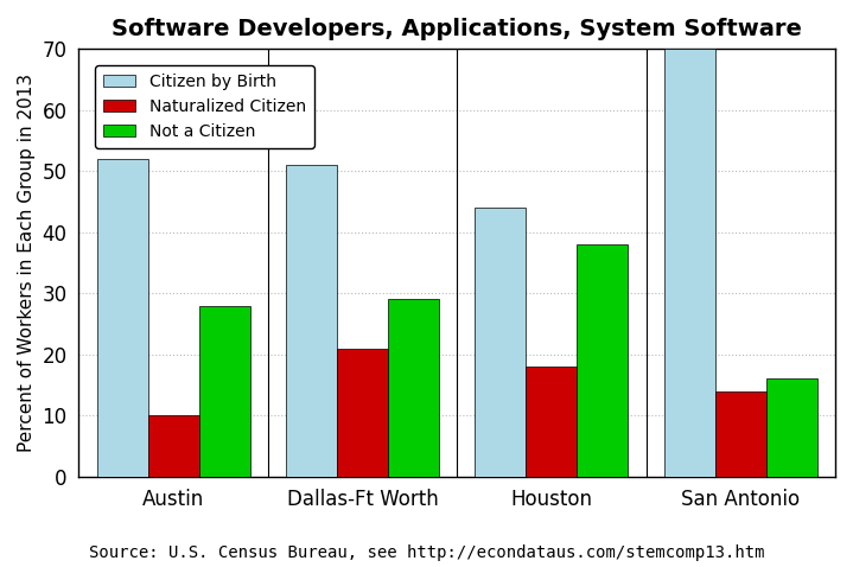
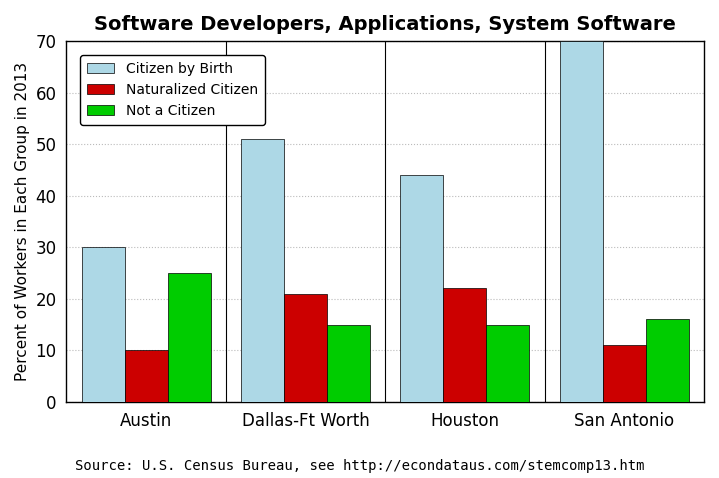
Citizen by Birth/Austin: 52 -> 30
Not a Citizen/Austin: 28 -> 25
Not a Citizen/Dallas-Ft Worth: 29 -> 15
Naturalized Citizen/Houston: 18 -> 22
Not a Citizen/Houston: 38 -> 15
Naturalized Citizen/San Antonio: 14 -> 11
